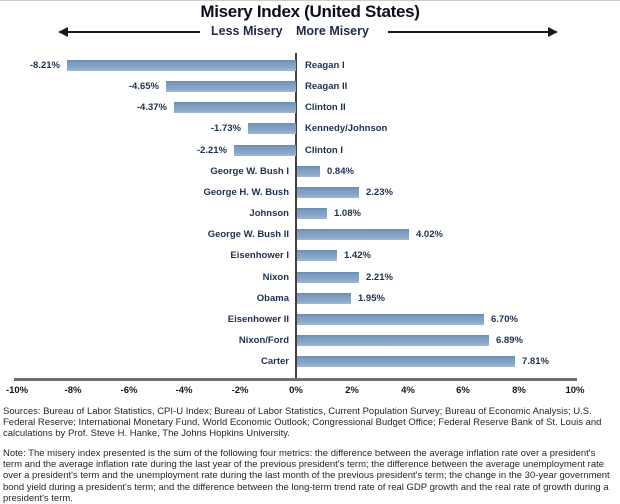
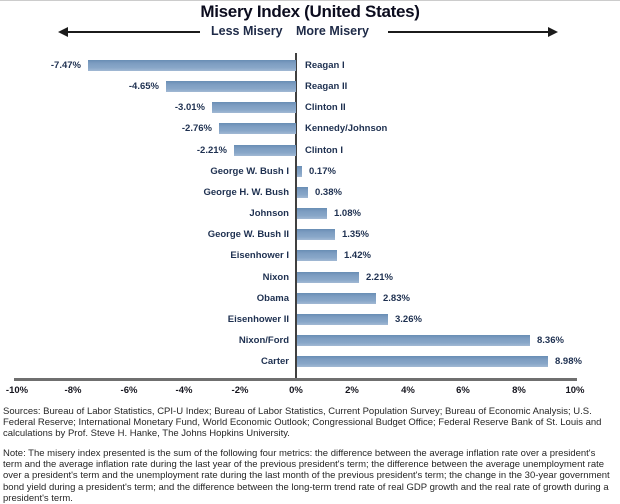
Reagan I: -8.21% -> -7.47%
Clinton II: -4.37% -> -3.01%
Kennedy/Johnson: -1.73% -> -2.76%
George W. Bush I: 0.84% -> 0.17%
George H. W. Bush: 2.23% -> 0.38%
George W. Bush II: 4.02% -> 1.35%
Obama: 1.95% -> 2.83%
Eisenhower II: 6.70% -> 3.26%
Nixon/Ford: 6.89% -> 8.36%
Carter: 7.81% -> 8.98%
